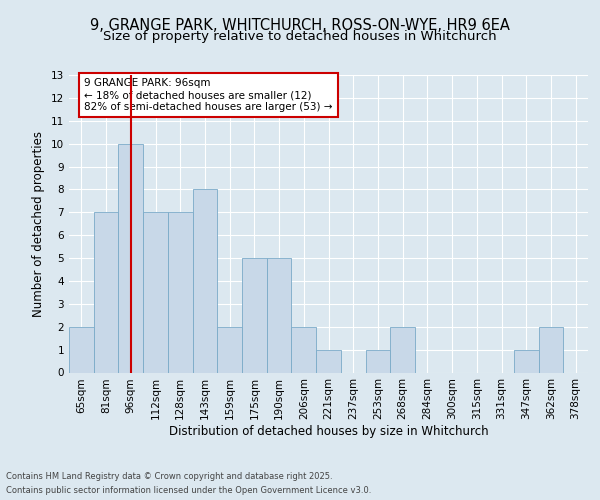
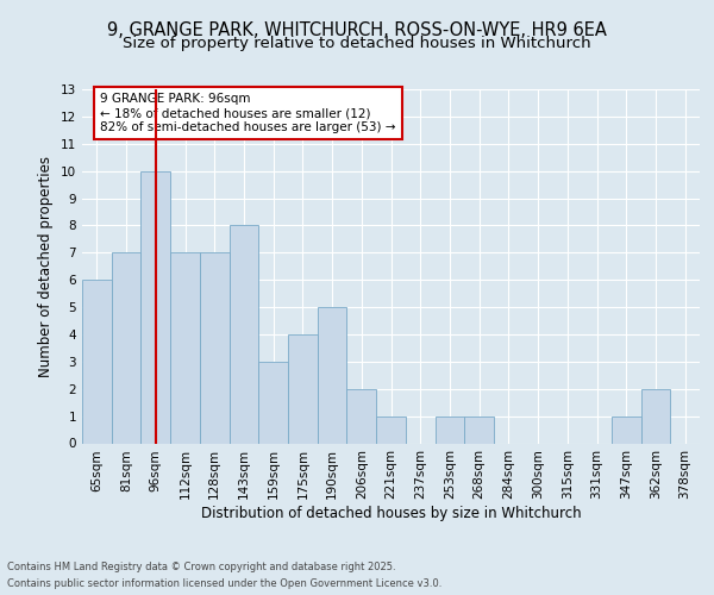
65sqm: 2 -> 6
159sqm: 2 -> 3
175sqm: 5 -> 4
268sqm: 2 -> 1
